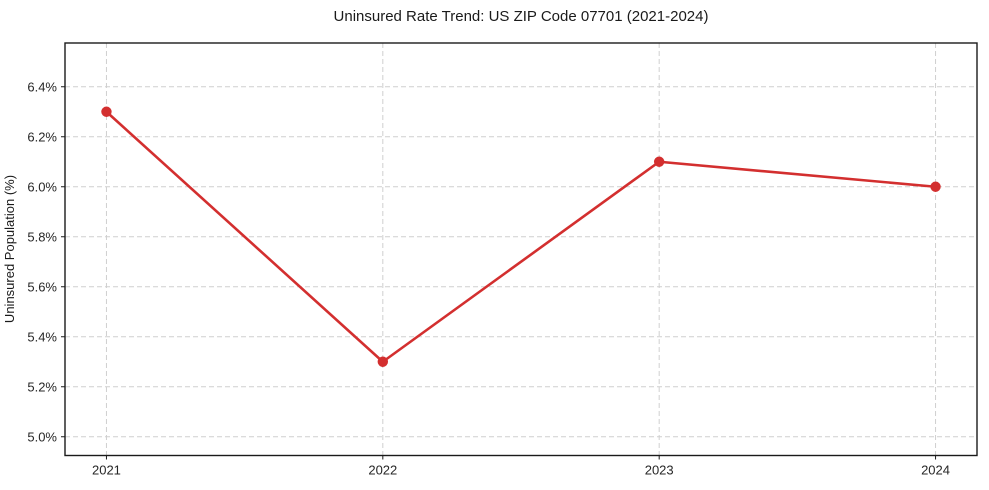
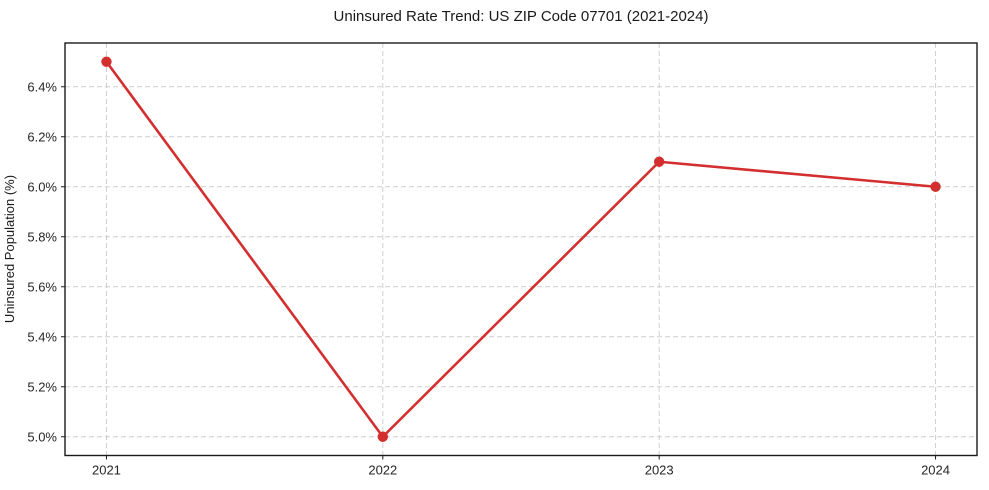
2021: 6.3% -> 6.5%
2022: 5.3% -> 5.0%
